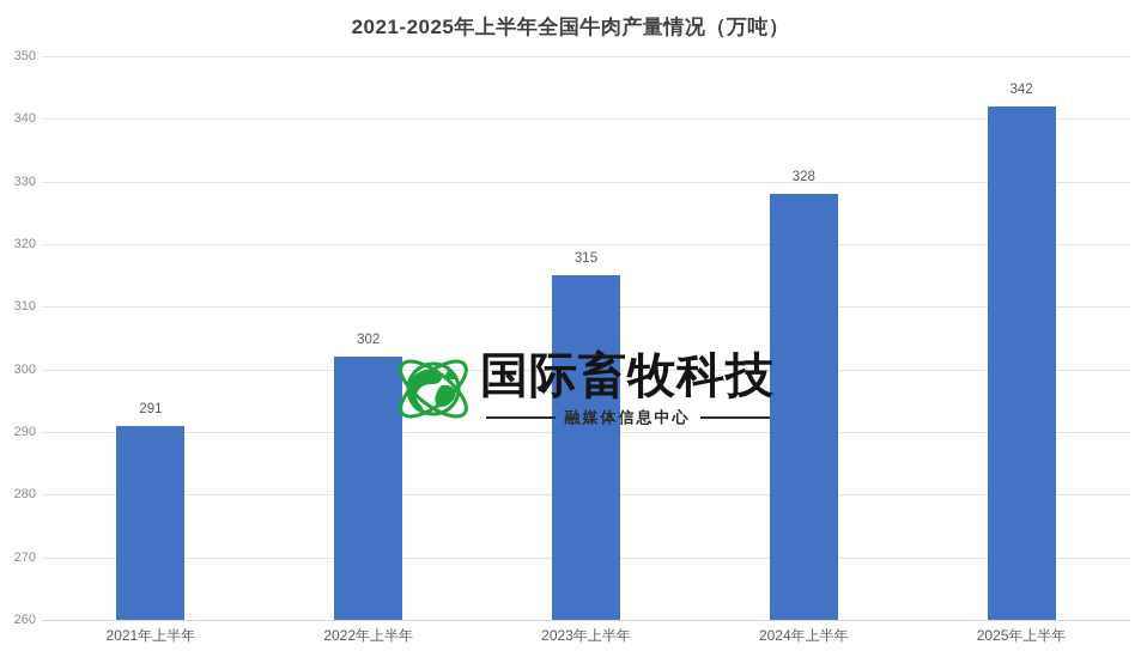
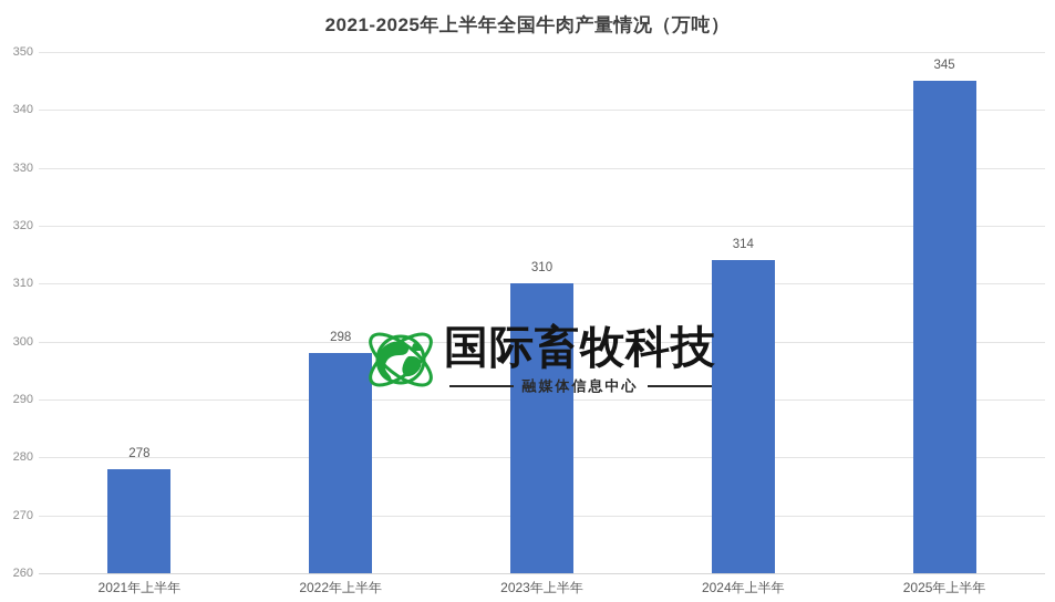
2021年上半年: 291 -> 278
2022年上半年: 302 -> 298
2023年上半年: 315 -> 310
2024年上半年: 328 -> 314
2025年上半年: 342 -> 345
